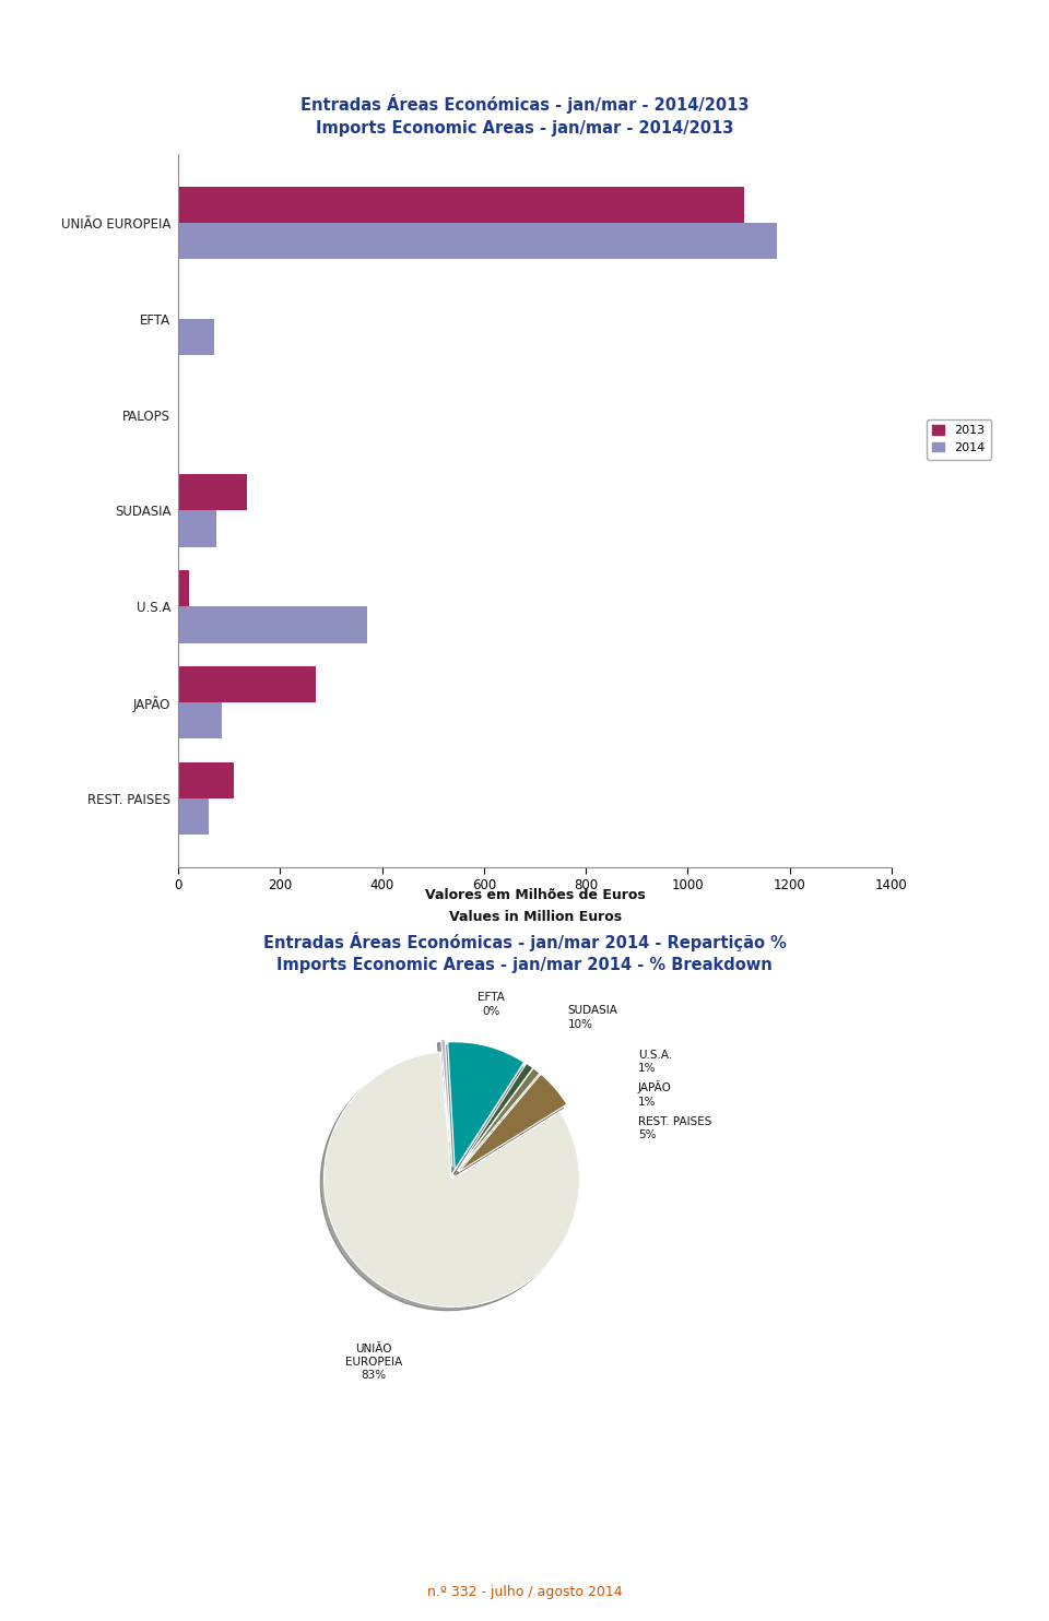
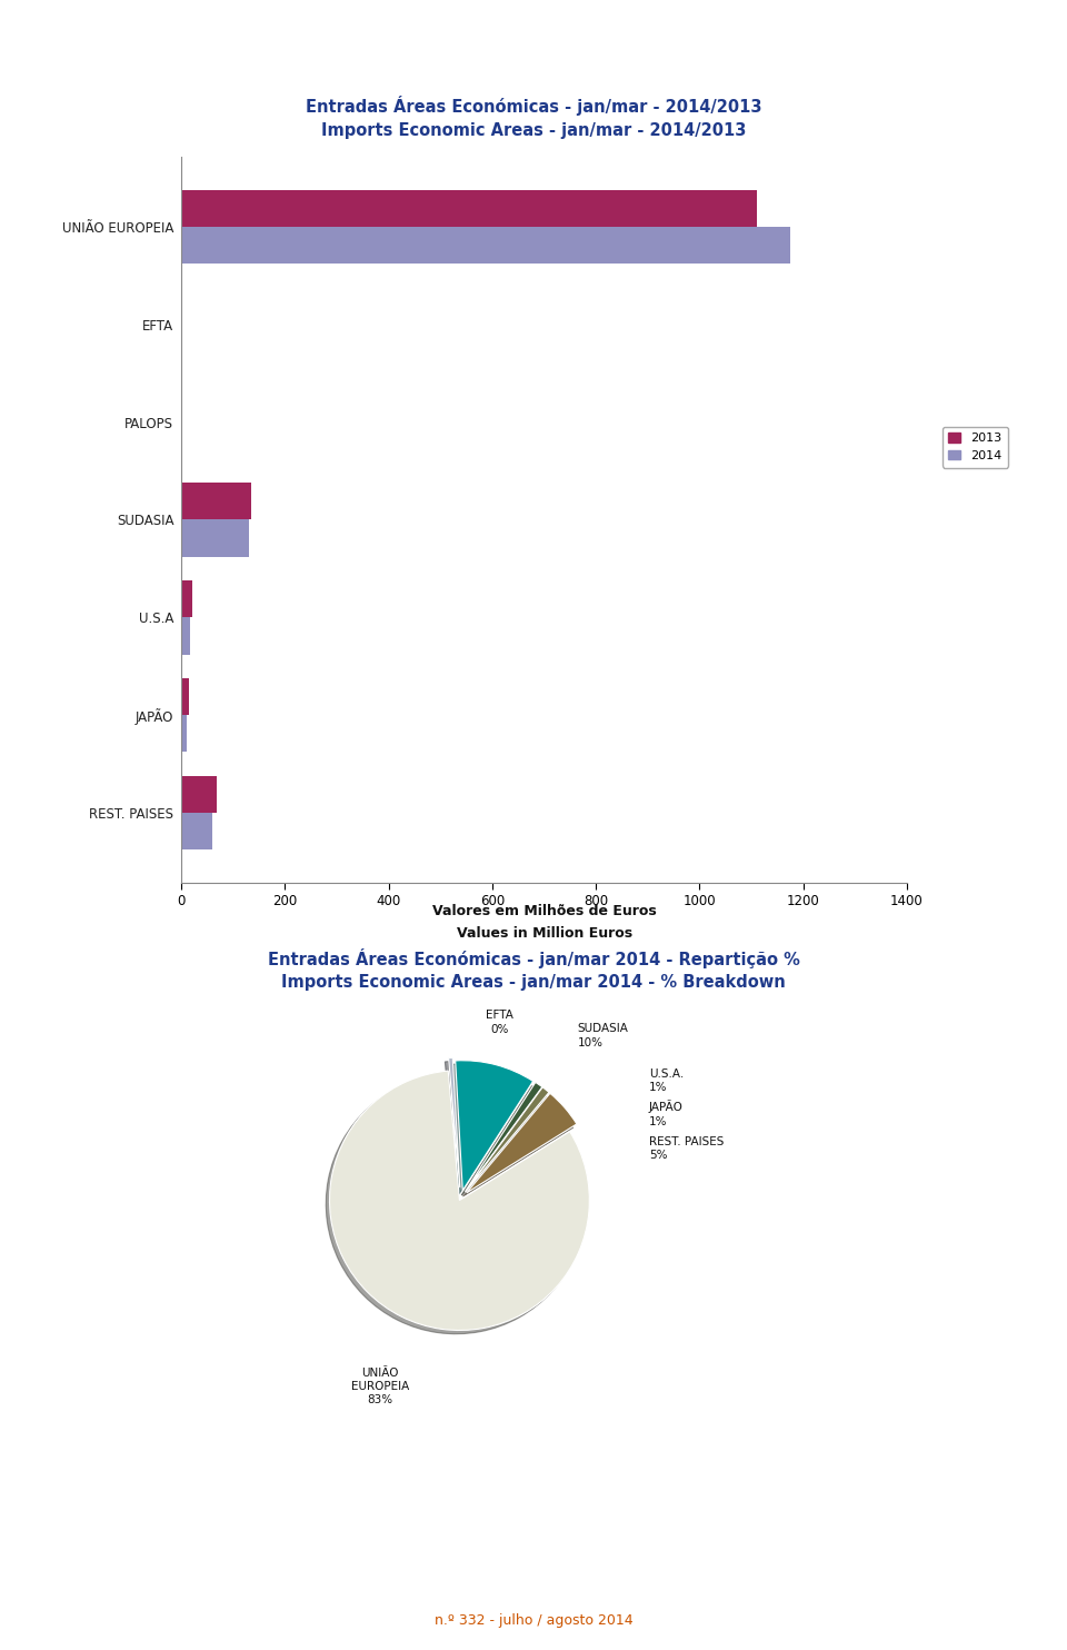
2014/EFTA: 70 -> 2
2014/SUDASIA: 75 -> 130
2014/U.S.A: 370 -> 17
2013/JAPÃO: 270 -> 14
2014/JAPÃO: 85 -> 11
2013/REST. PAISES: 110 -> 68
